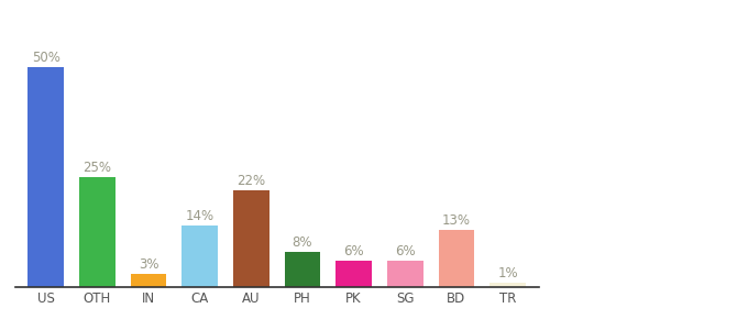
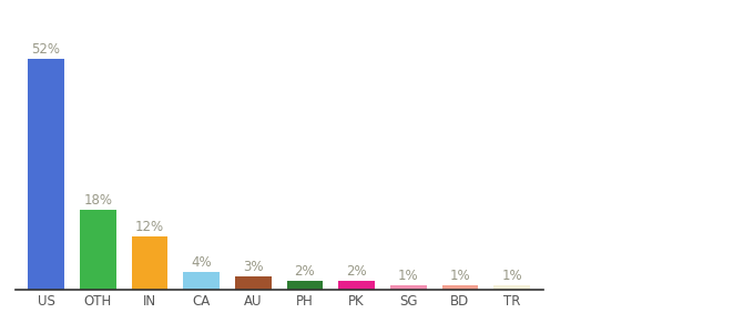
US: 50% -> 52%
OTH: 25% -> 18%
IN: 3% -> 12%
CA: 14% -> 4%
AU: 22% -> 3%
PH: 8% -> 2%
PK: 6% -> 2%
SG: 6% -> 1%
BD: 13% -> 1%
